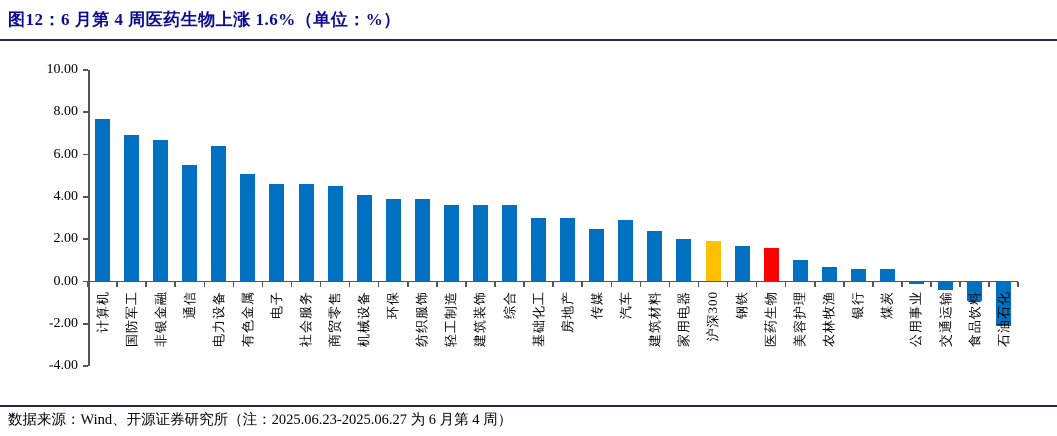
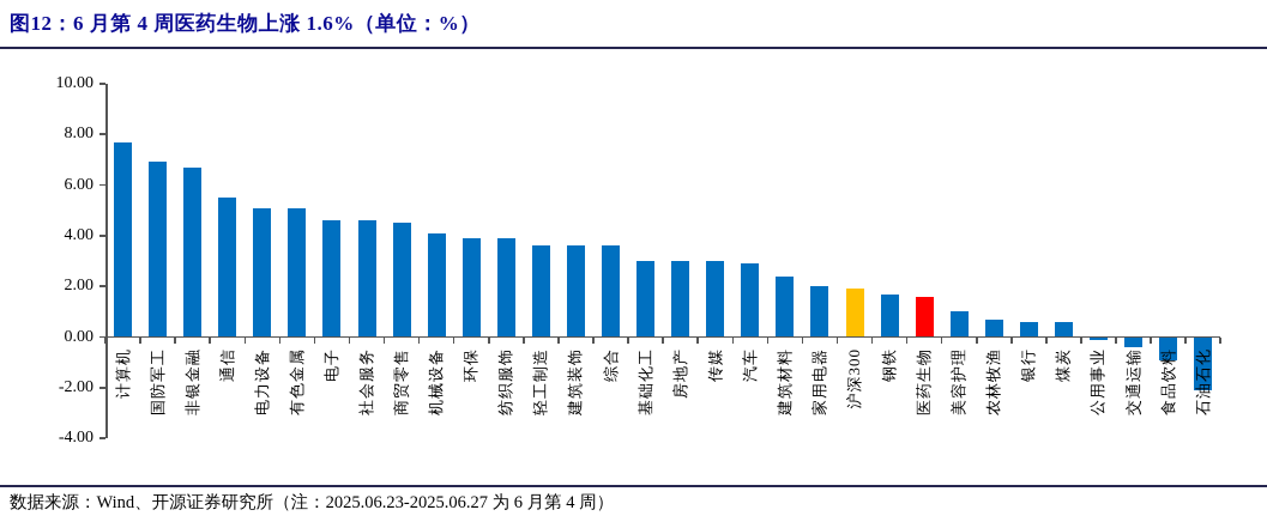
电力设备: 6.4 -> 5.1
传媒: 2.5 -> 3.0
